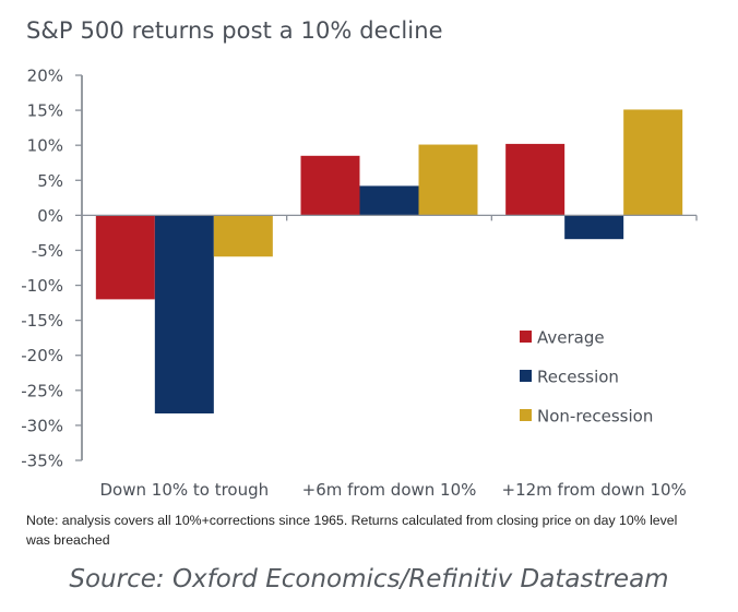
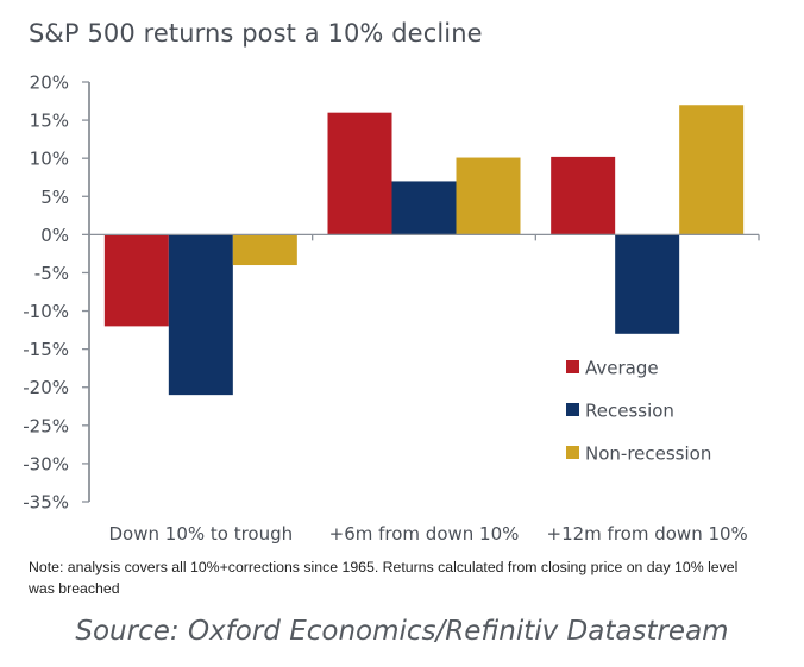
Recession/Down 10% to trough: -28% -> -21%
Non-recession/Down 10% to trough: -6% -> -4%
Average/+6m from down 10%: 8% -> 16%
Recession/+6m from down 10%: 4% -> 7%
Recession/+12m from down 10%: -3% -> -13%
Non-recession/+12m from down 10%: 15% -> 17%
